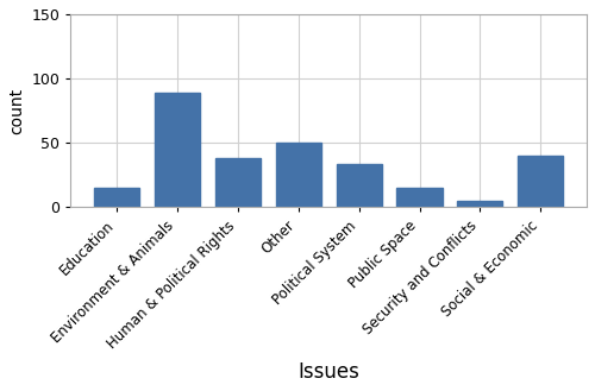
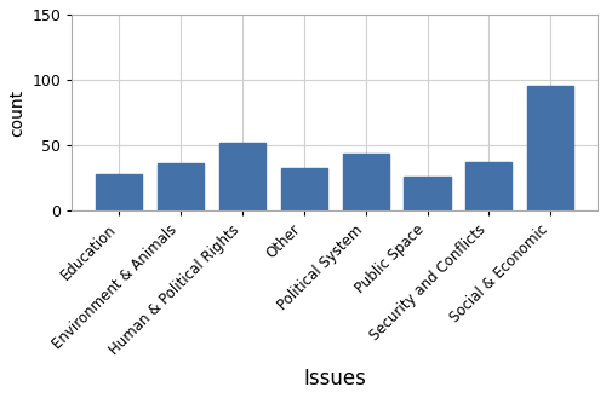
Education: 15 -> 28
Environment & Animals: 89 -> 36
Human & Political Rights: 38 -> 52
Other: 50 -> 33
Political System: 34 -> 44
Public Space: 15 -> 26
Security and Conflicts: 5 -> 37
Social & Economic: 40 -> 95
